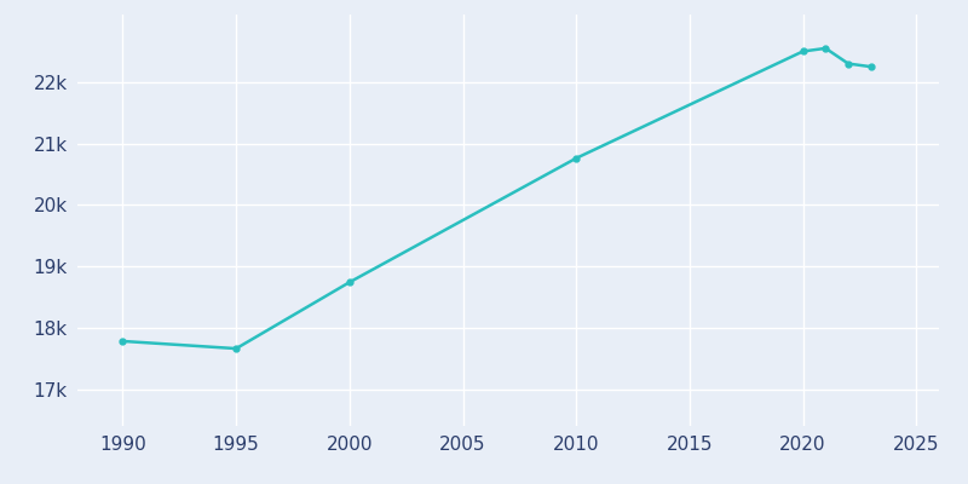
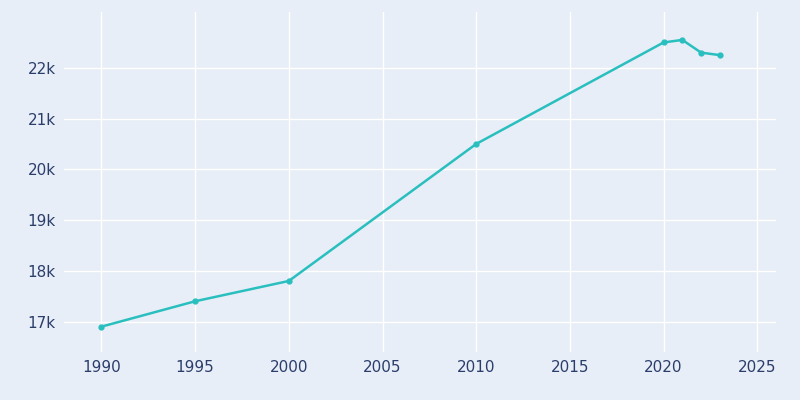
1990: 17.78k -> 16.90k
1995: 17.66k -> 17.40k
2000: 18.74k -> 17.80k
2010: 20.76k -> 20.50k
